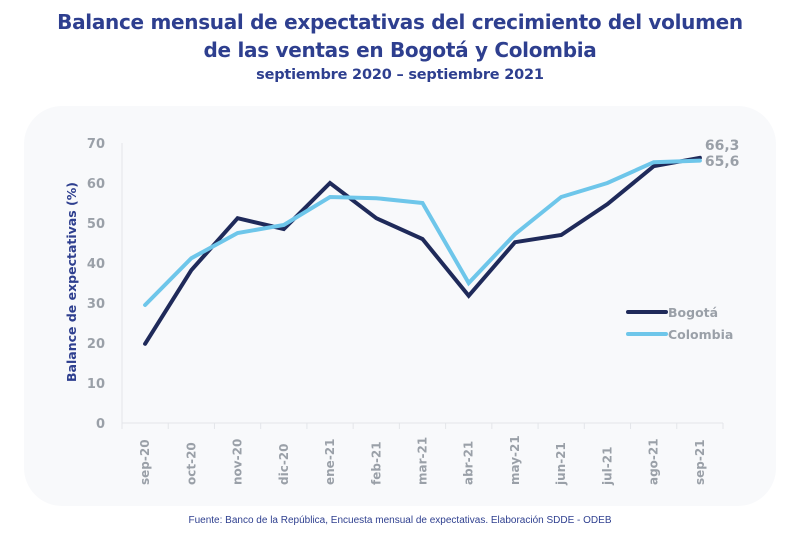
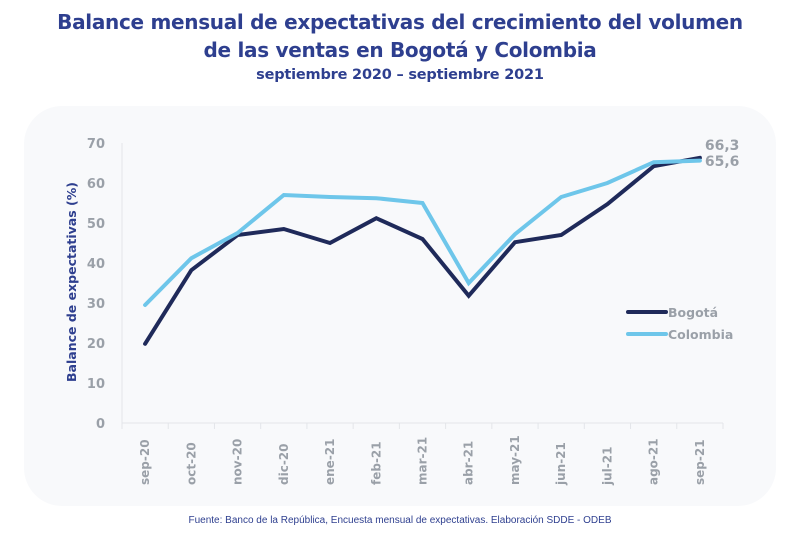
Bogotá/nov-20: 51 -> 47
Colombia/dic-20: 50 -> 57
Bogotá/ene-21: 60 -> 45
